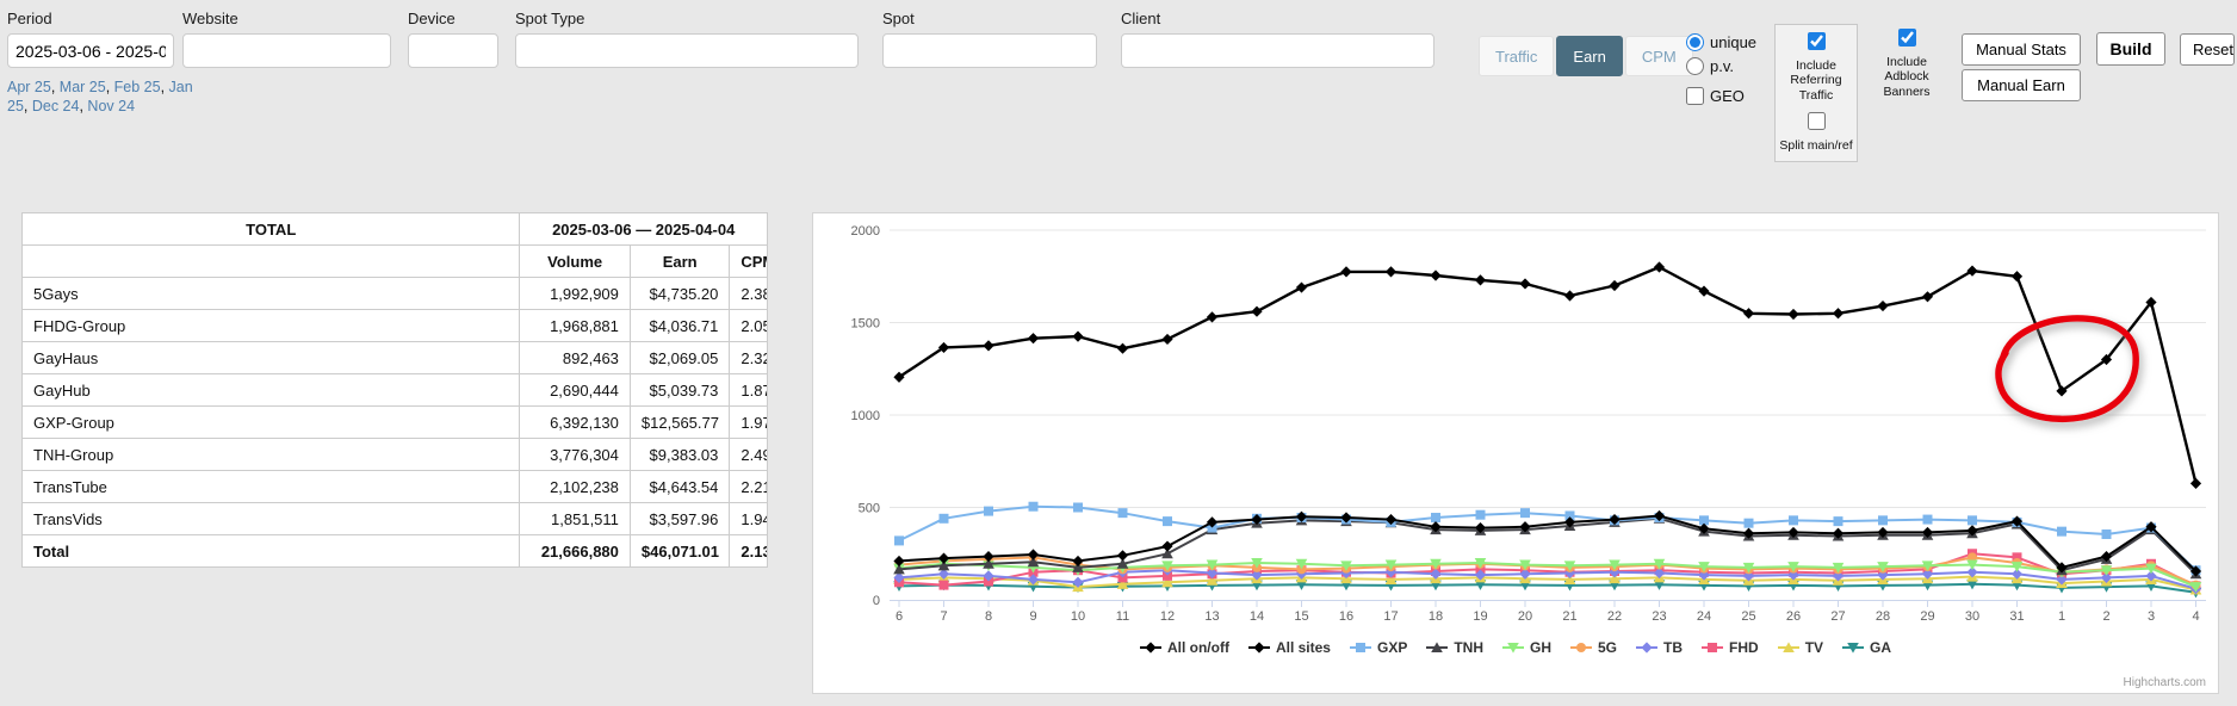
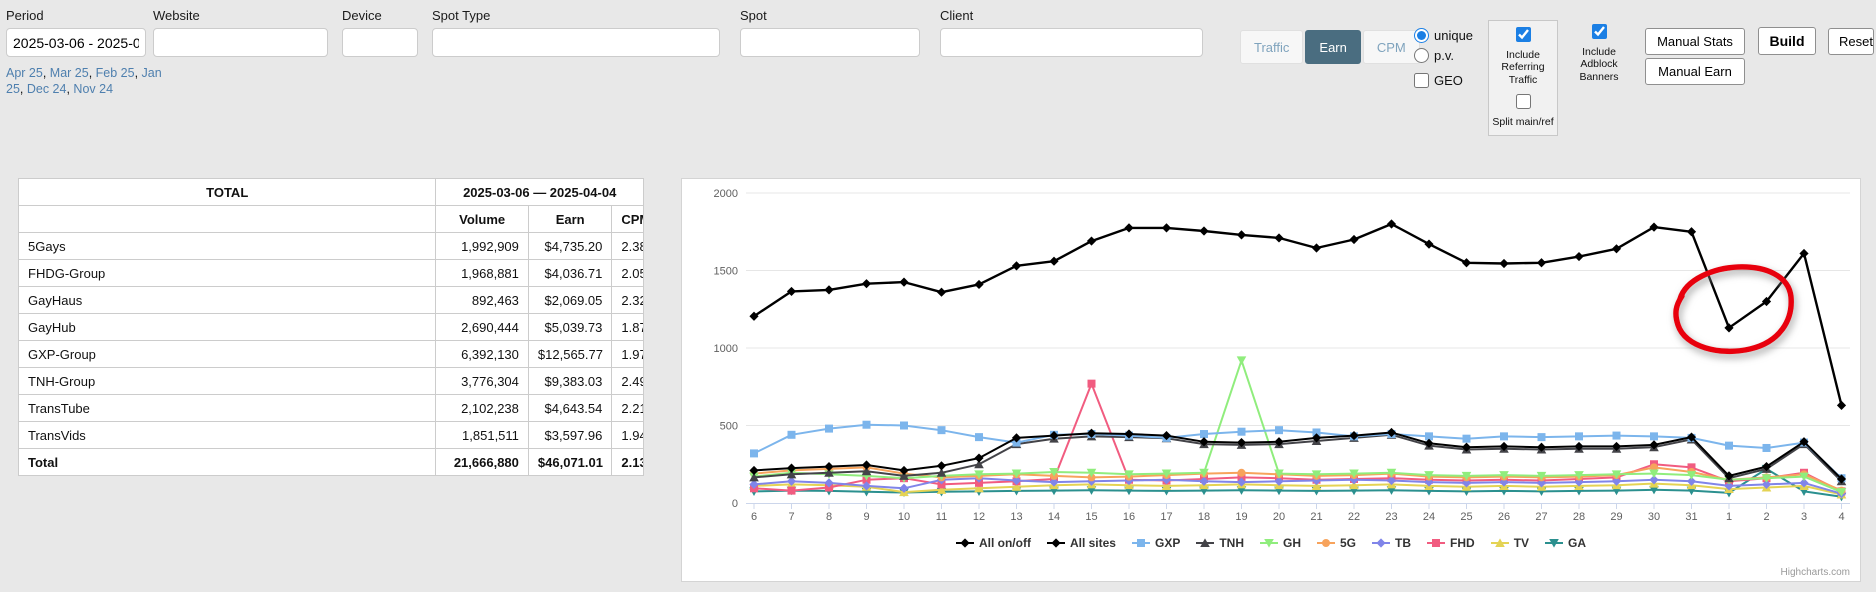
FHD/15: 160 -> 770
GH/19: 200 -> 920
GA/2: 70 -> 220
